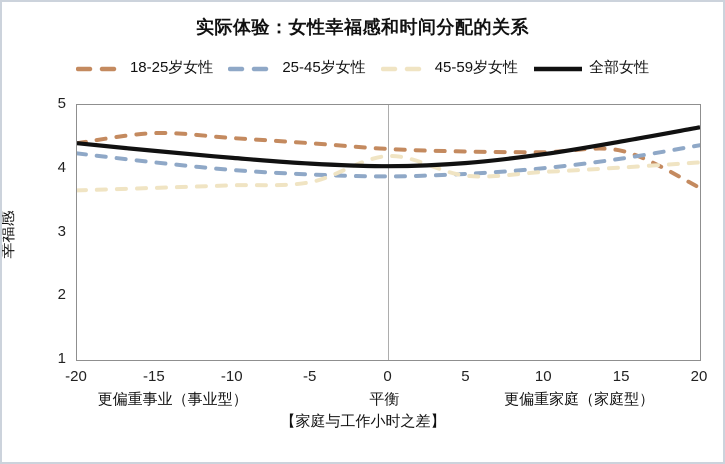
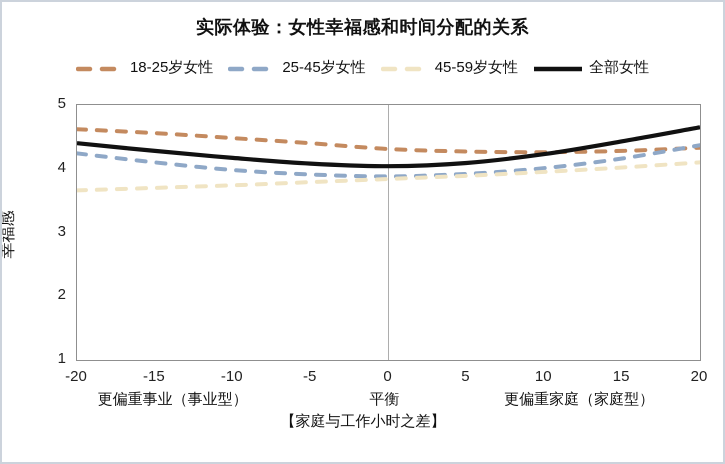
18-25岁女性/-20: 4.4 -> 4.6
45-59岁女性/0: 4.2 -> 3.8
18-25岁女性/20: 3.7 -> 4.3
